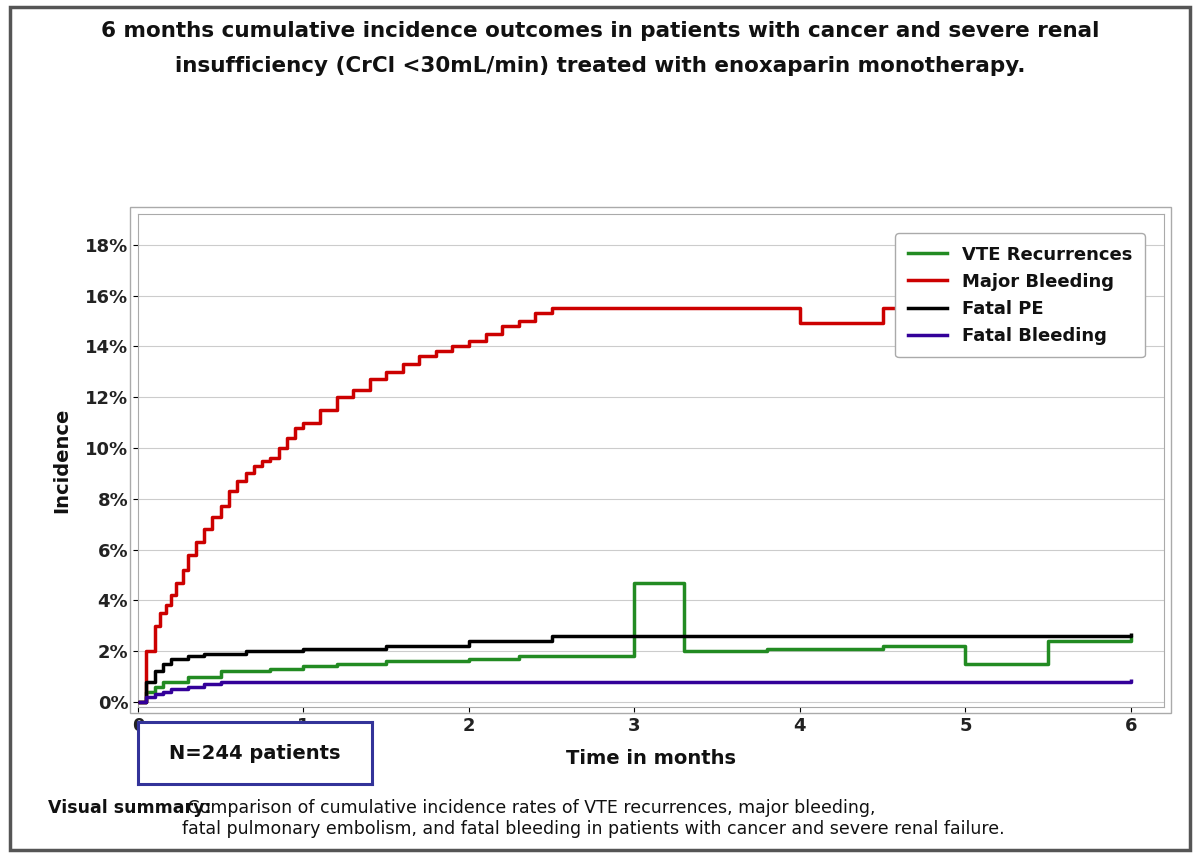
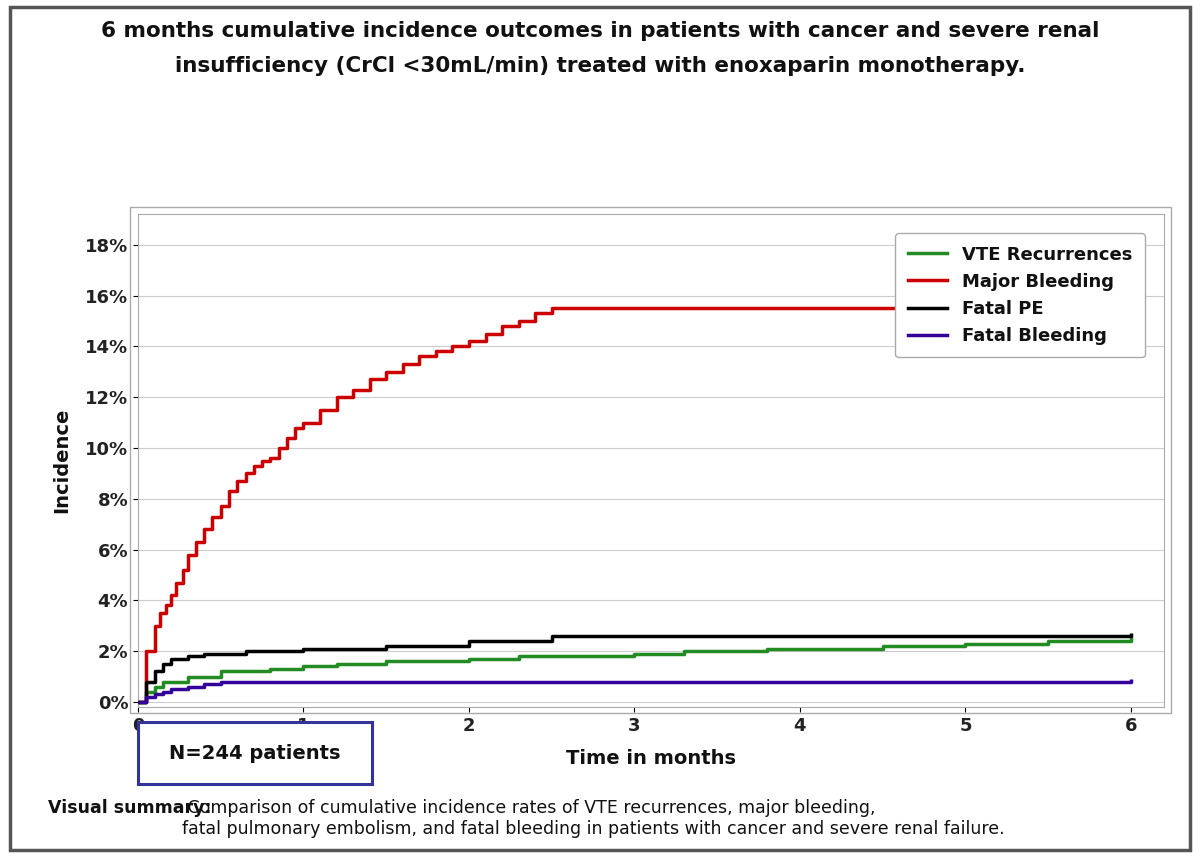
VTE Recurrences/3: 4.7% -> 1.9%
Major Bleeding/4: 14.9% -> 15.5%
VTE Recurrences/5: 1.5% -> 2.3%
